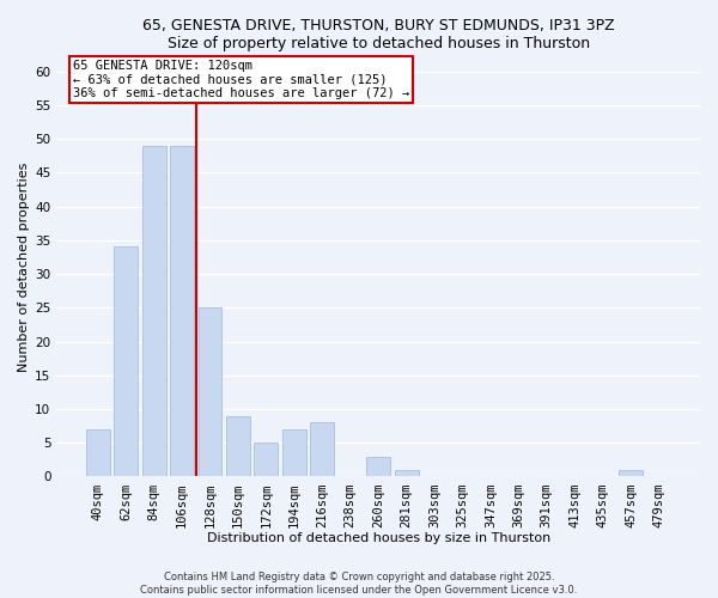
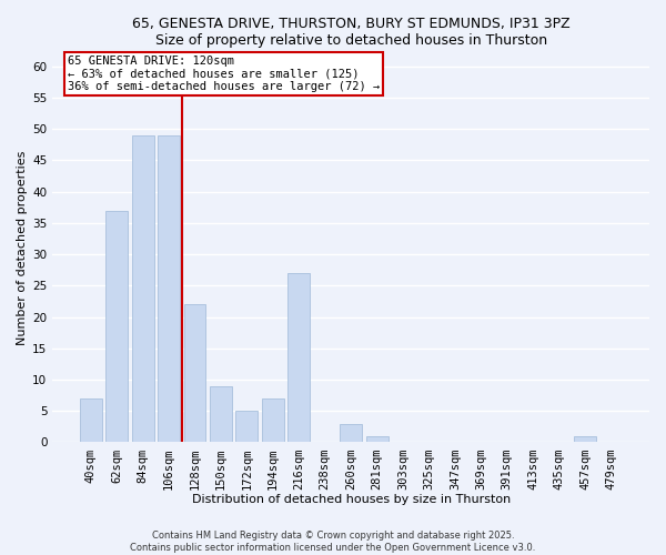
62sqm: 34 -> 37
128sqm: 25 -> 22
216sqm: 8 -> 27
